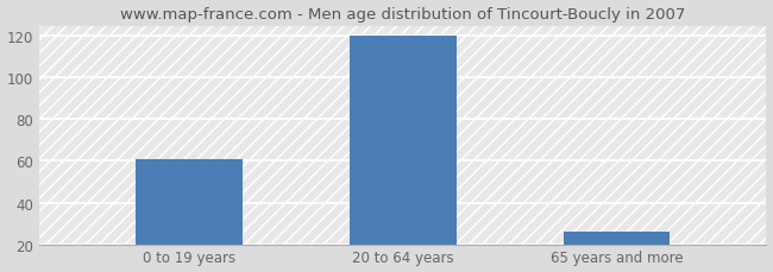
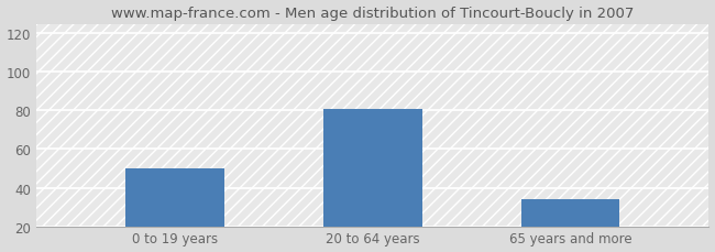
0 to 19 years: 61 -> 50
20 to 64 years: 120 -> 81
65 years and more: 26 -> 34
